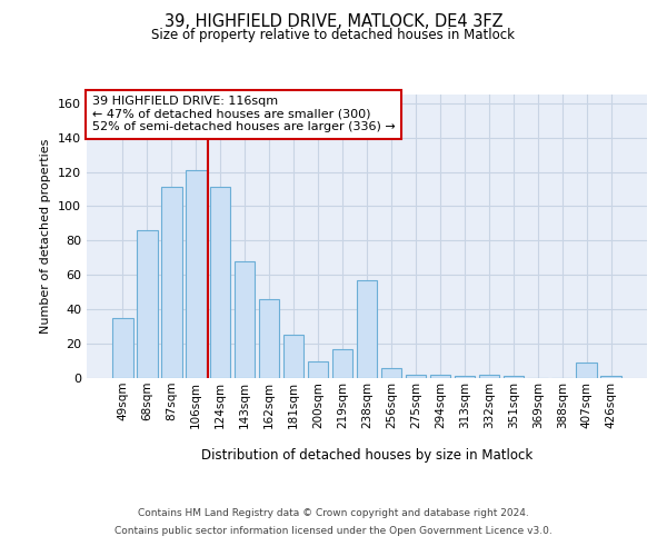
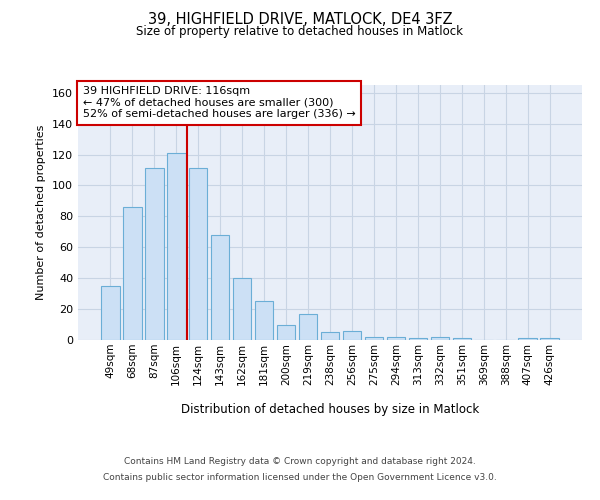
162sqm: 46 -> 40
238sqm: 57 -> 5
407sqm: 9 -> 1
